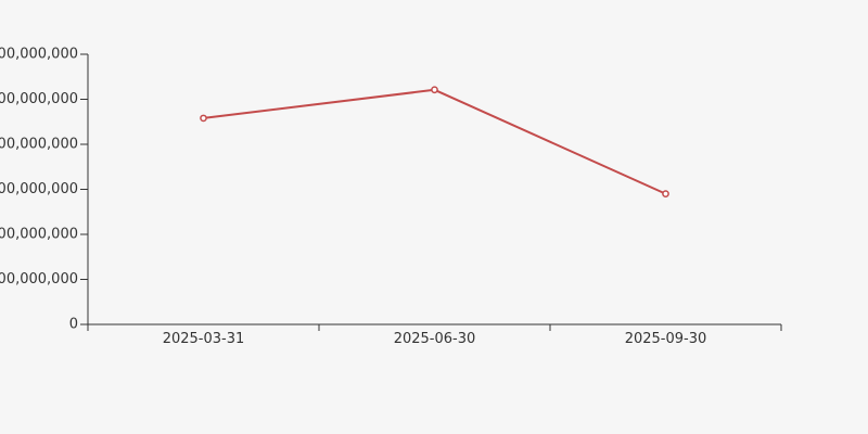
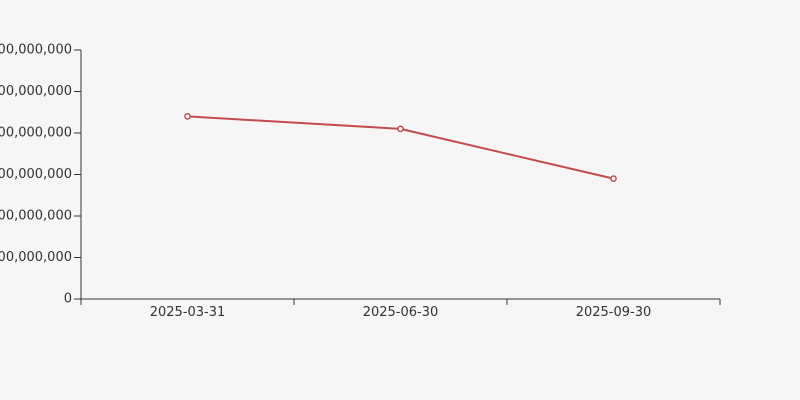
2025-03-31: 460000000 -> 440000000
2025-06-30: 520000000 -> 410000000
